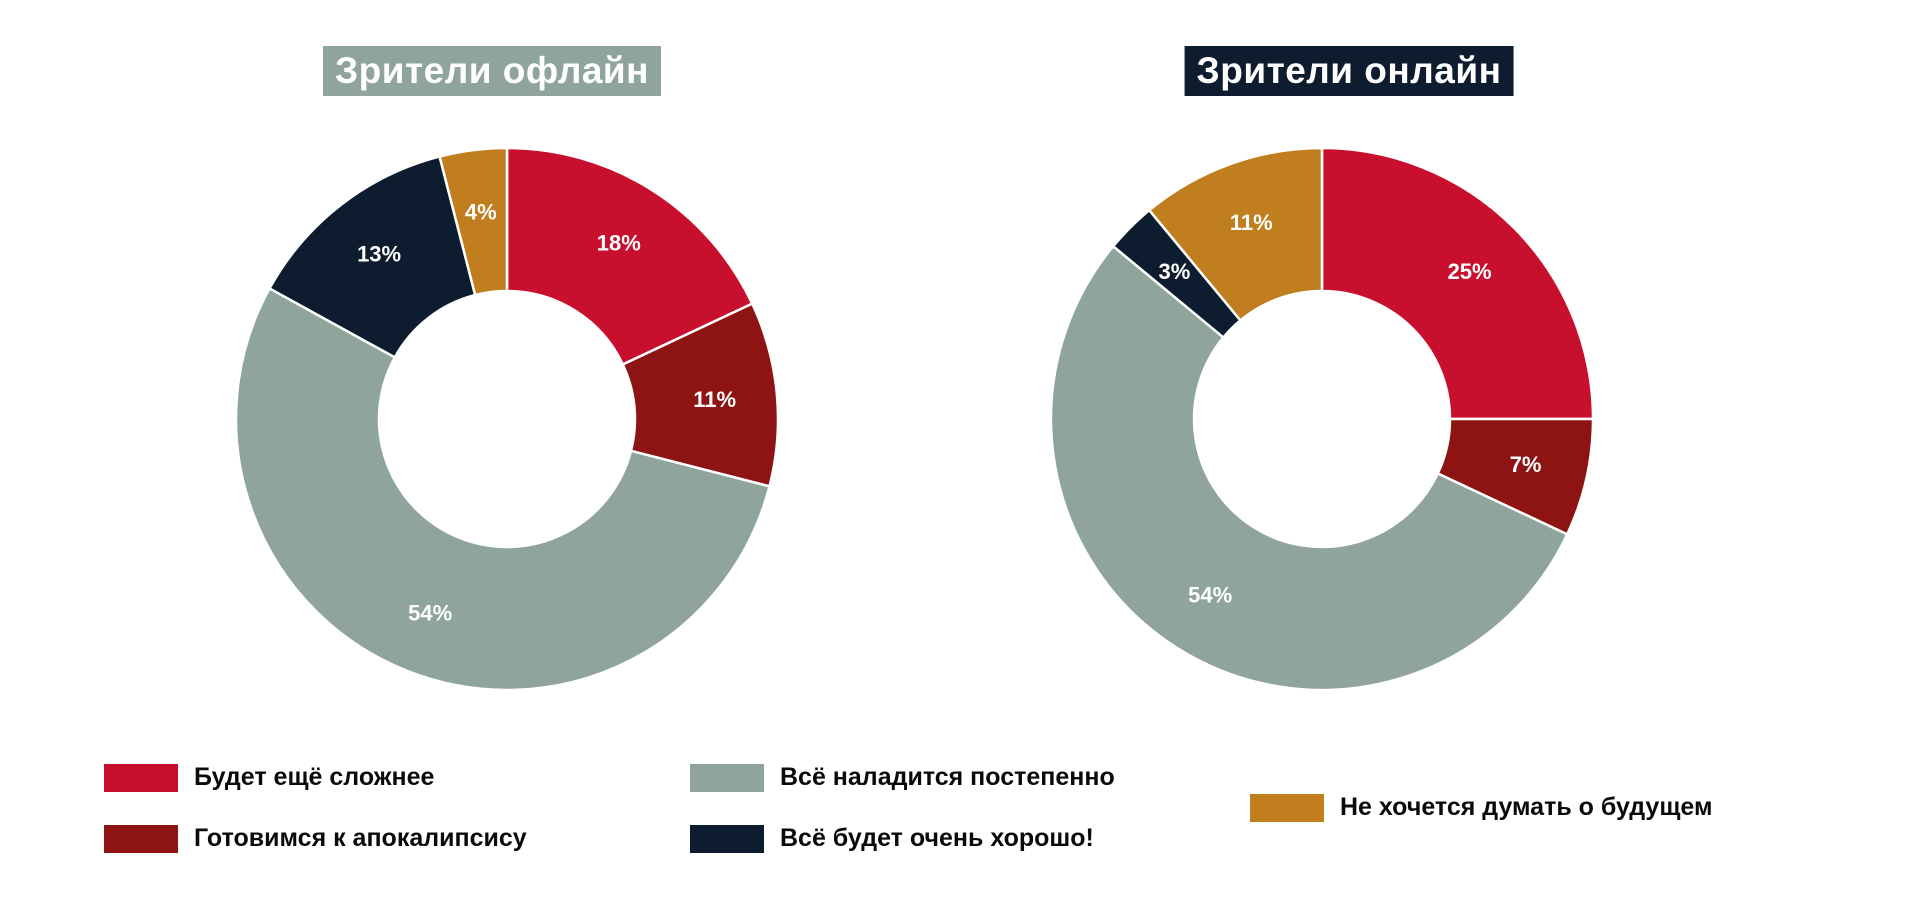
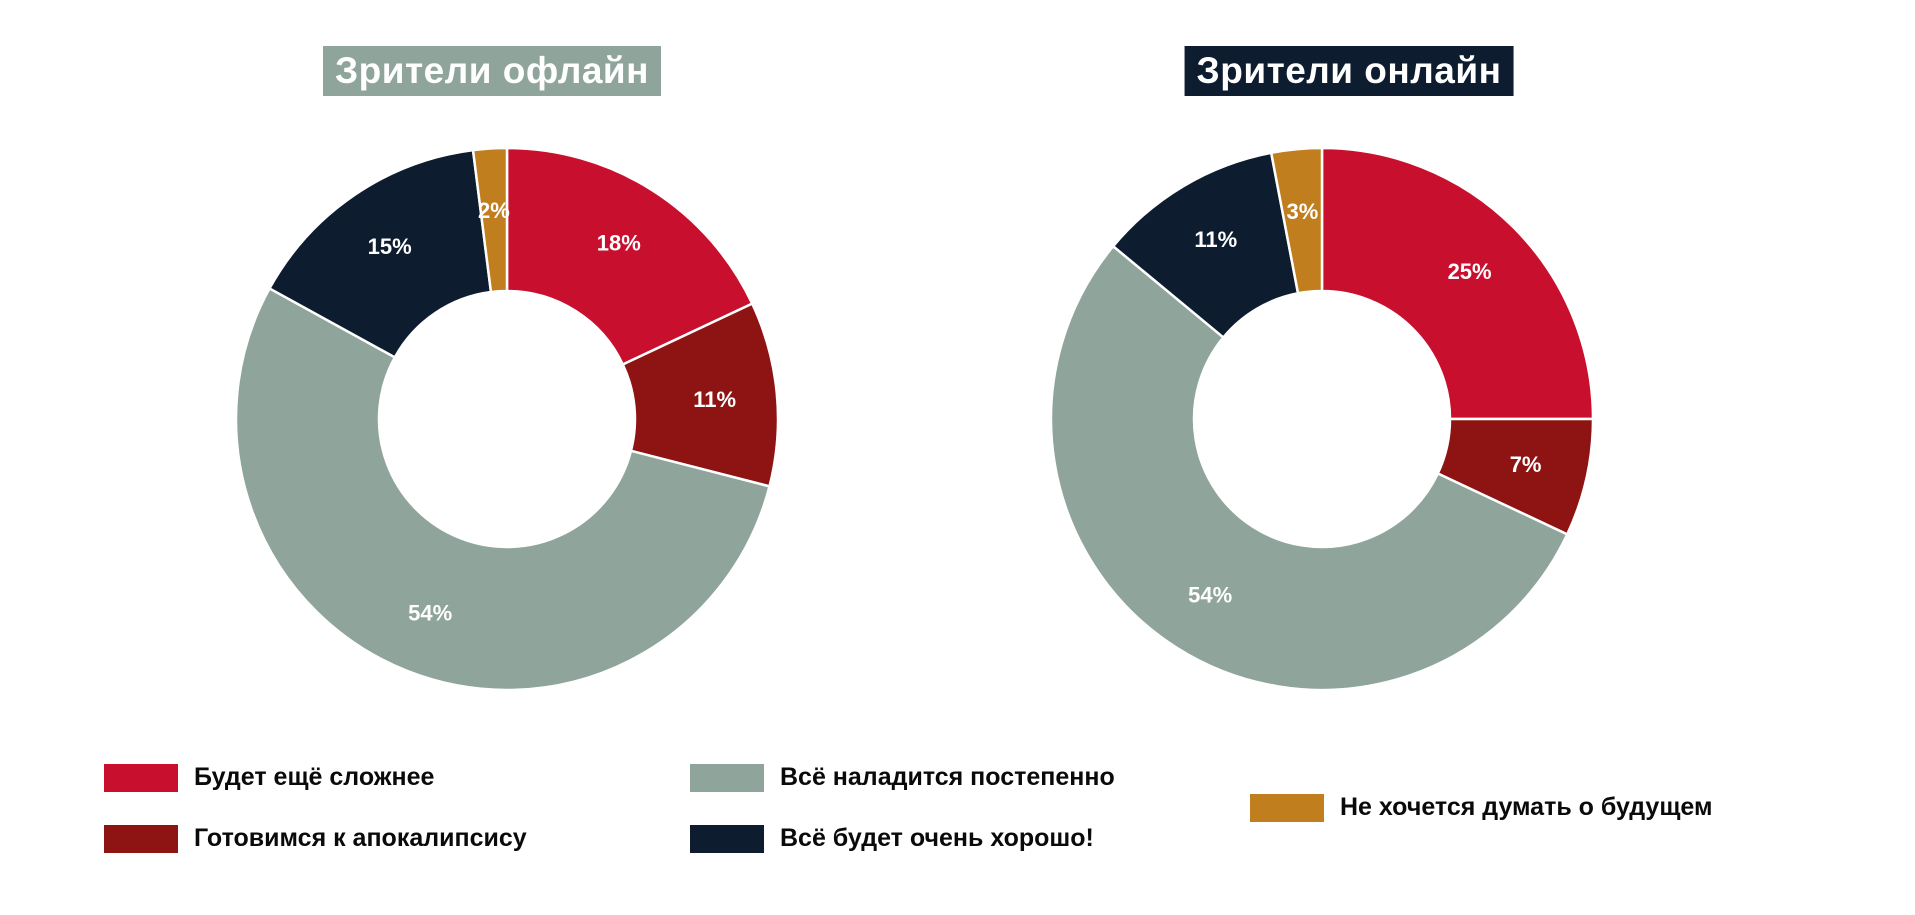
Зрители офлайн/Всё будет очень хорошо!: 13% -> 15%
Зрители офлайн/Не хочется думать о будущем: 4% -> 2%
Зрители онлайн/Всё будет очень хорошо!: 3% -> 11%
Зрители онлайн/Не хочется думать о будущем: 11% -> 3%
